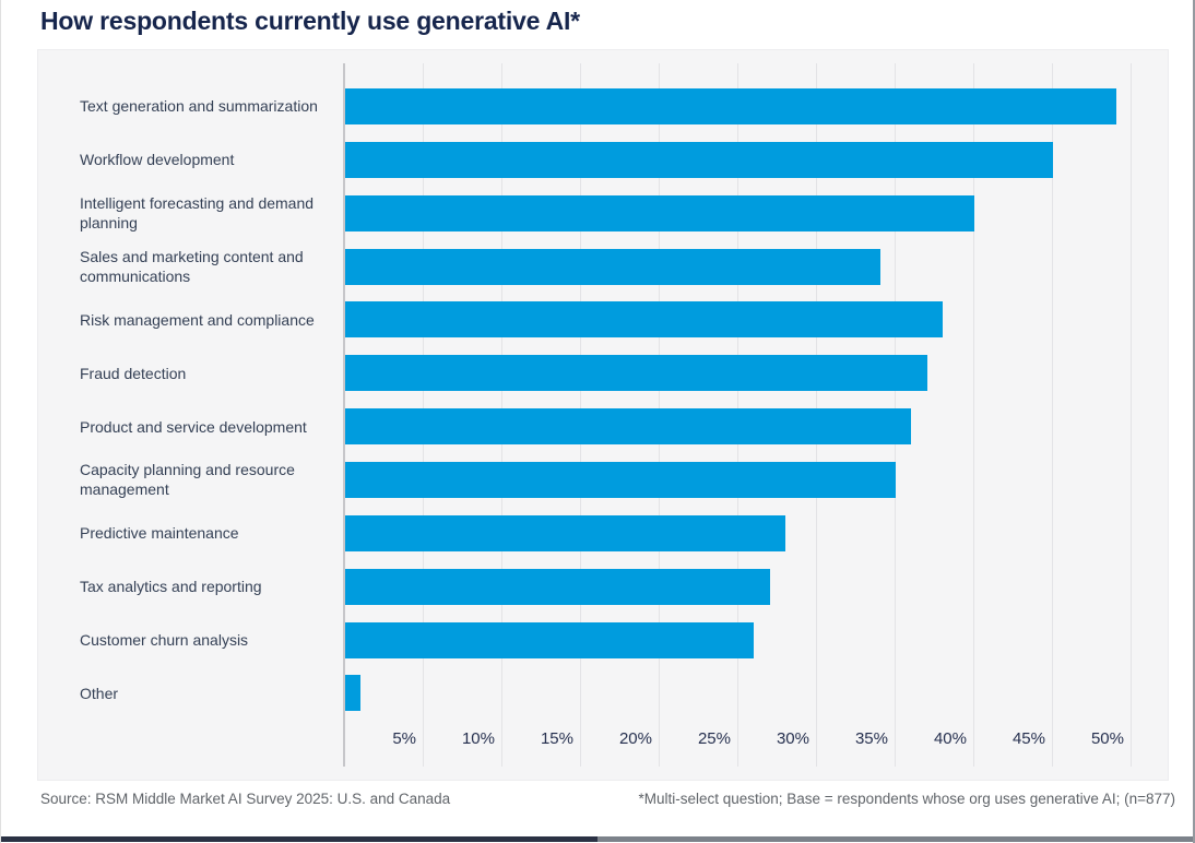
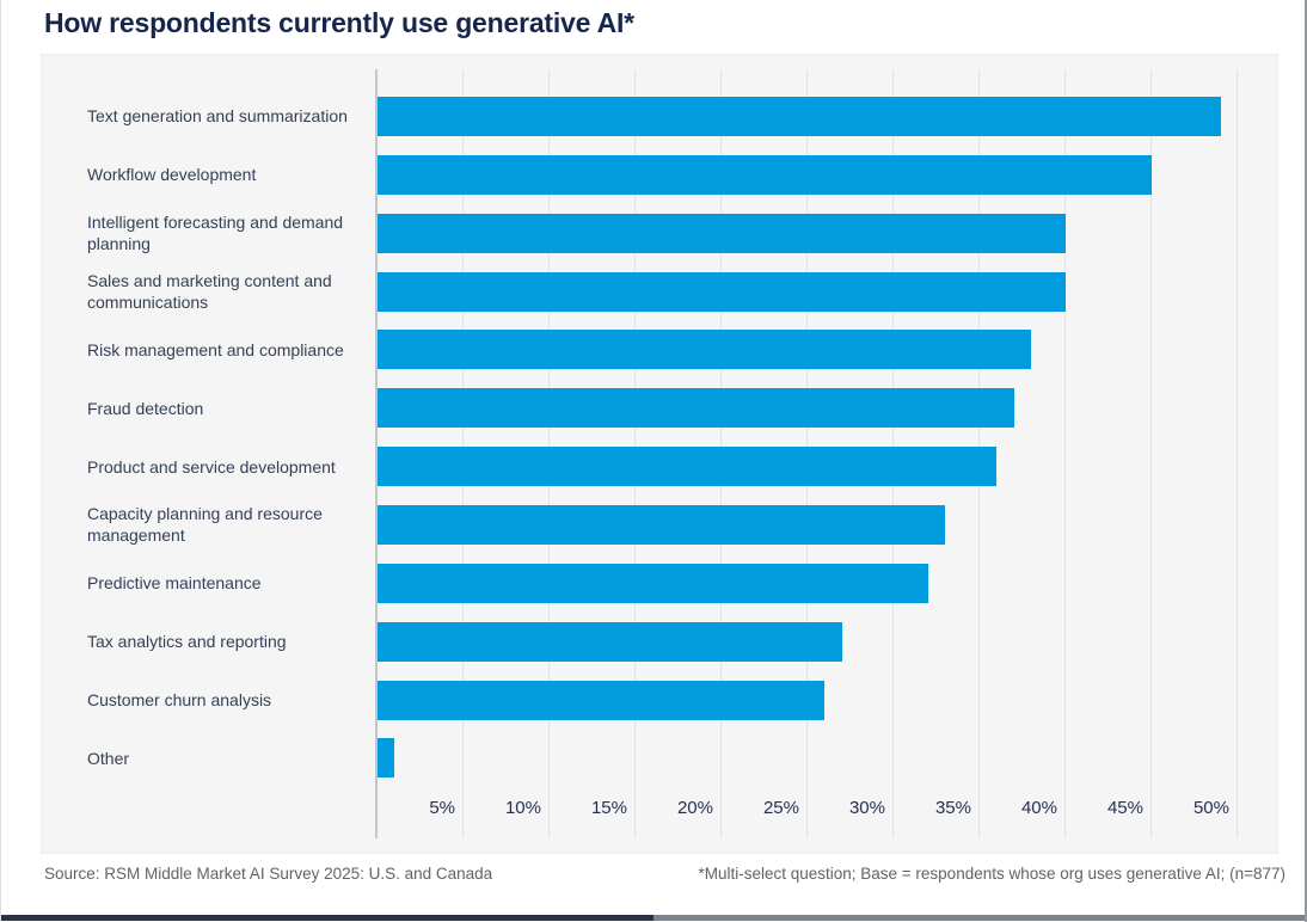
Sales and marketing content and communications: 34% -> 40%
Capacity planning and resource management: 35% -> 33%
Predictive maintenance: 28% -> 32%
